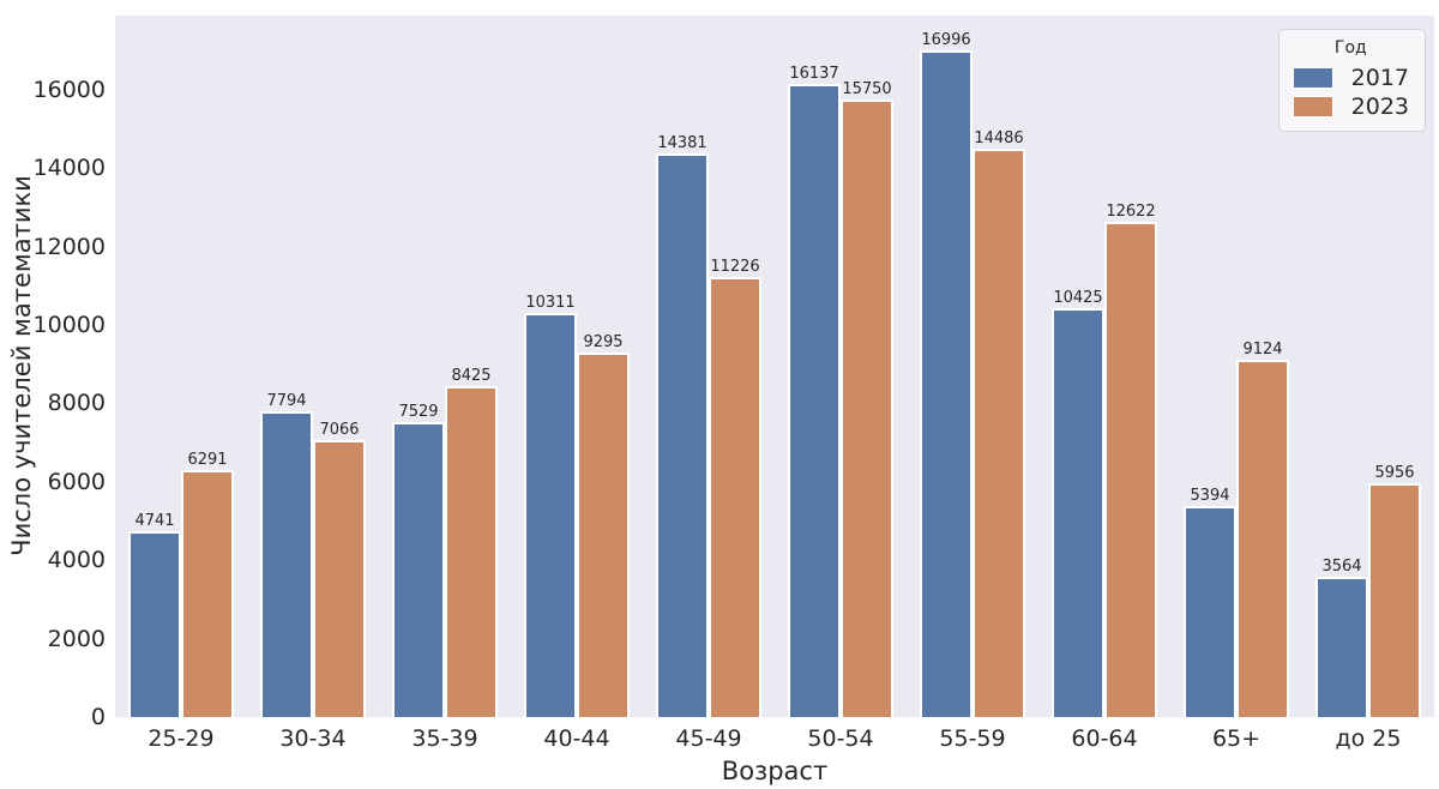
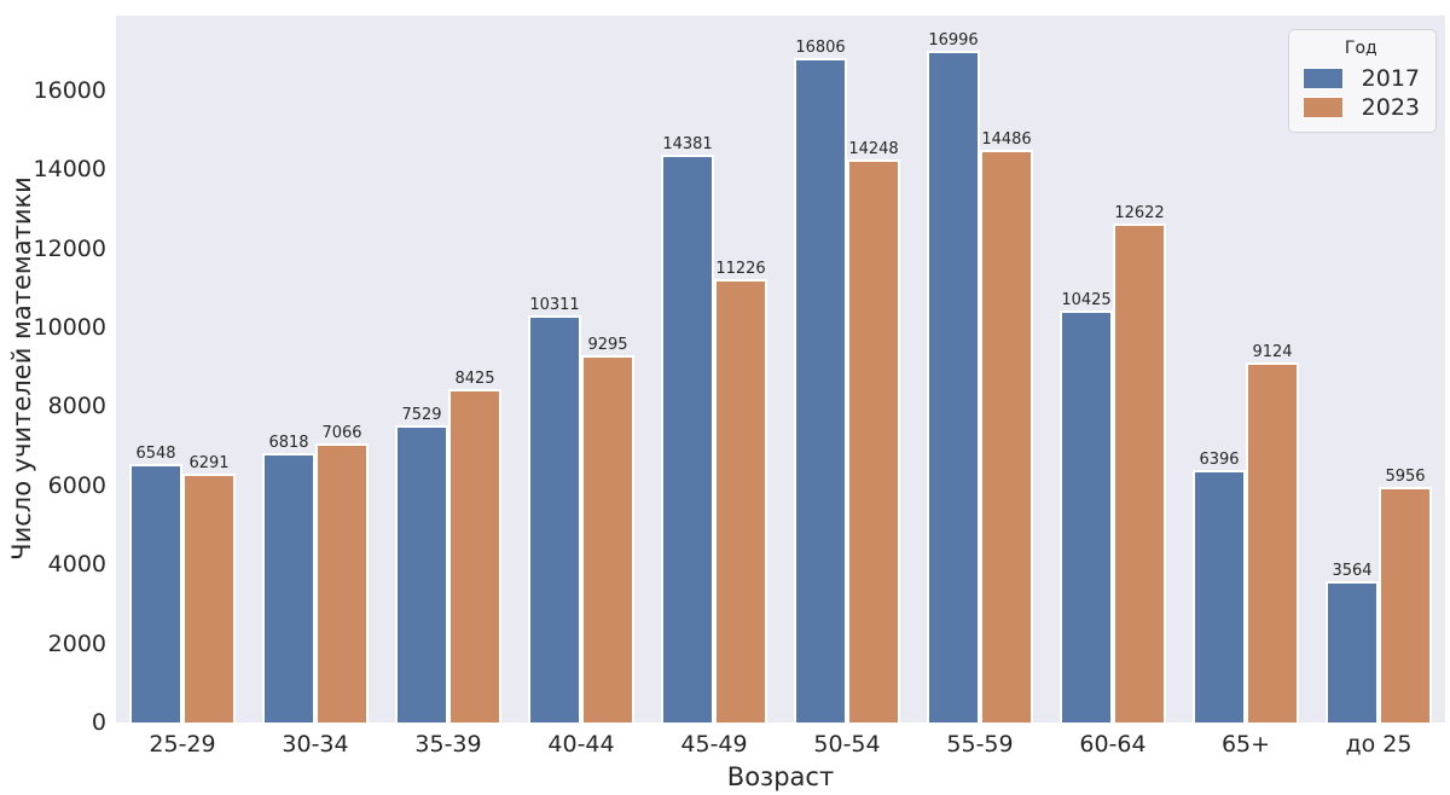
2017/25-29: 4741 -> 6548
2017/30-34: 7794 -> 6818
2017/50-54: 16137 -> 16806
2023/50-54: 15750 -> 14248
2017/65+: 5394 -> 6396
